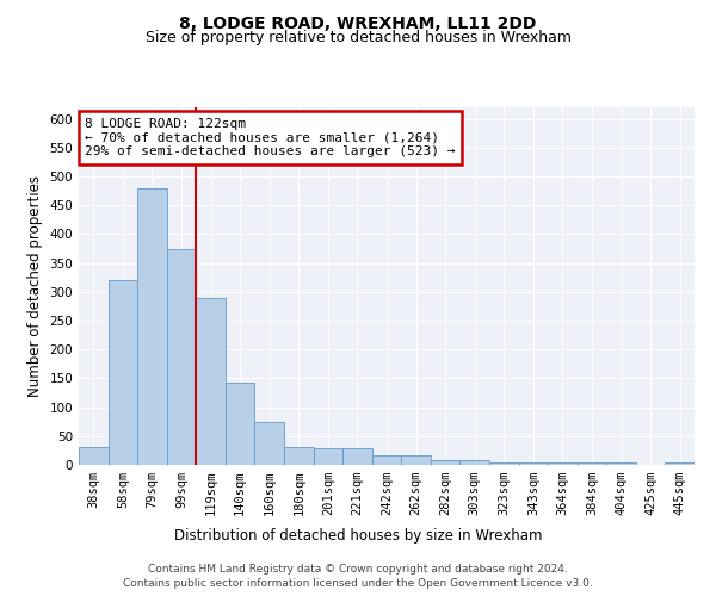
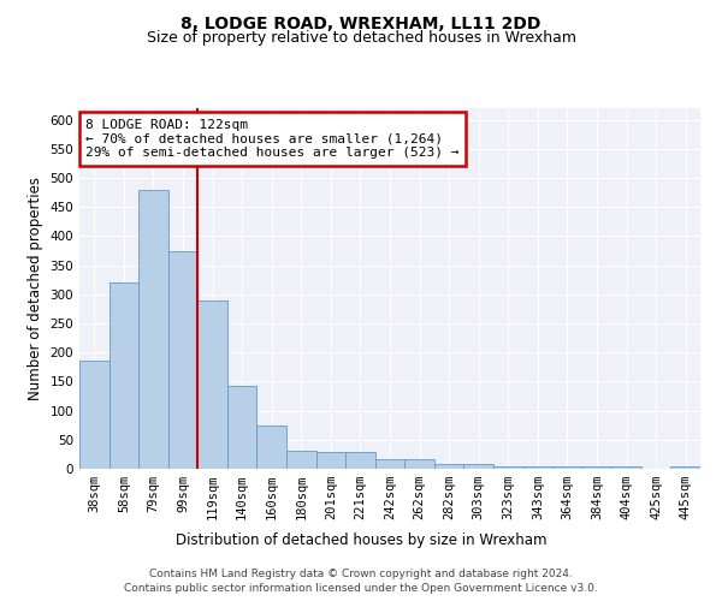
38sqm: 30 -> 185
